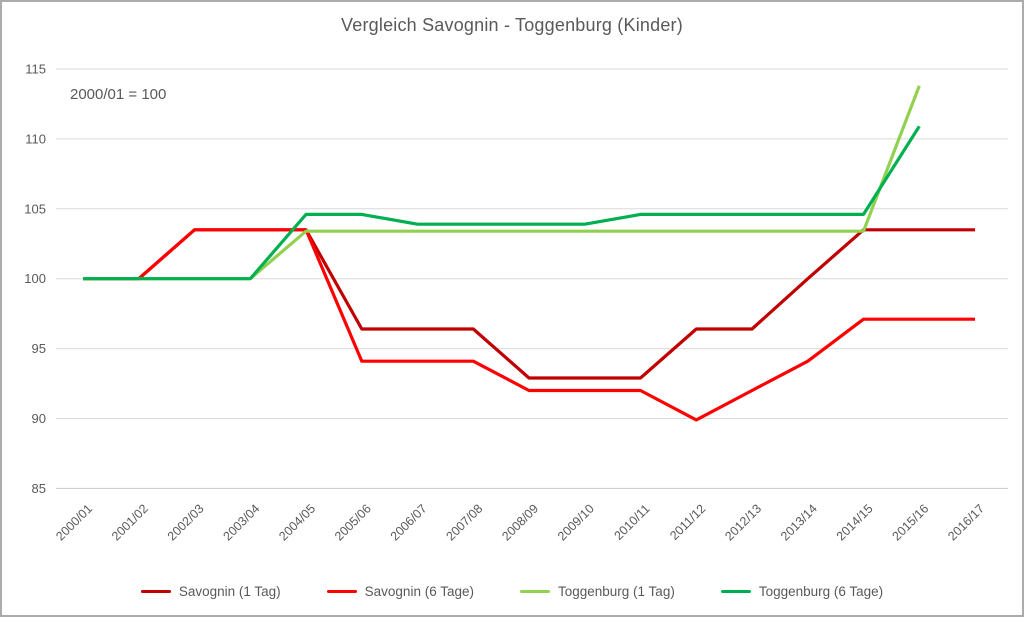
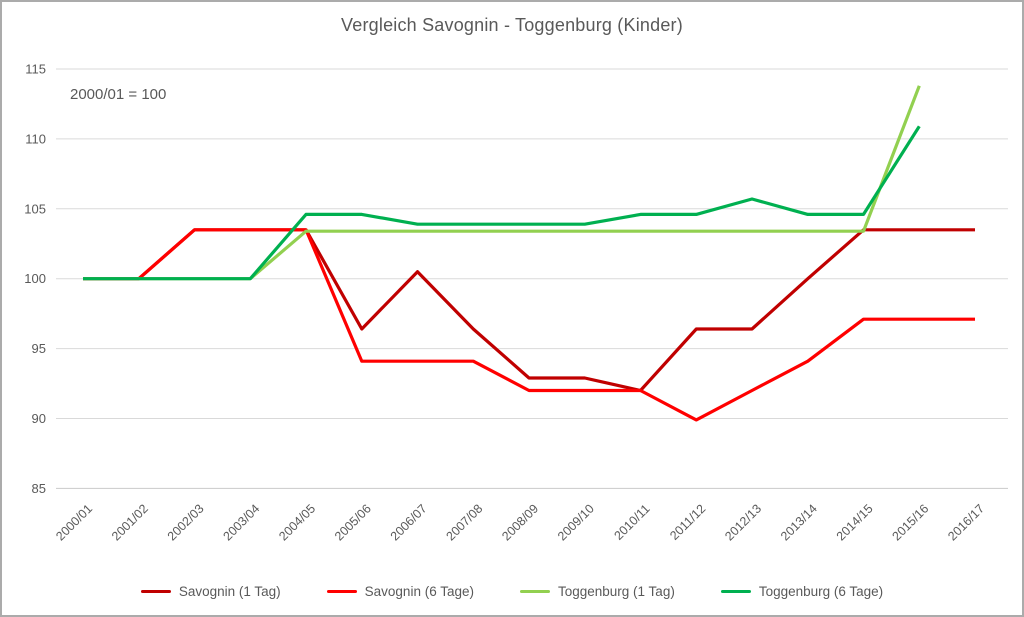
Savognin (1 Tag)/2006/07: 96.4 -> 100.5
Savognin (1 Tag)/2010/11: 92.9 -> 92.0
Toggenburg (6 Tage)/2012/13: 104.6 -> 105.7
